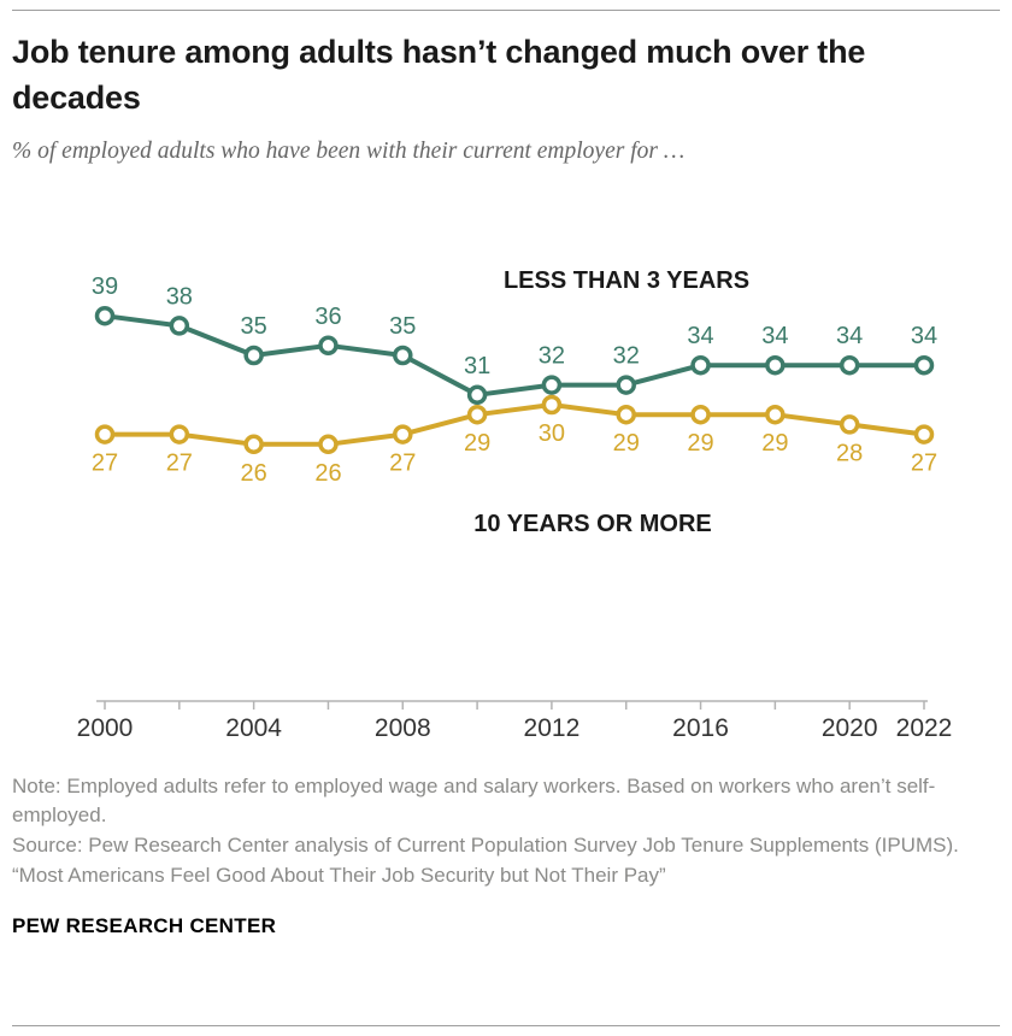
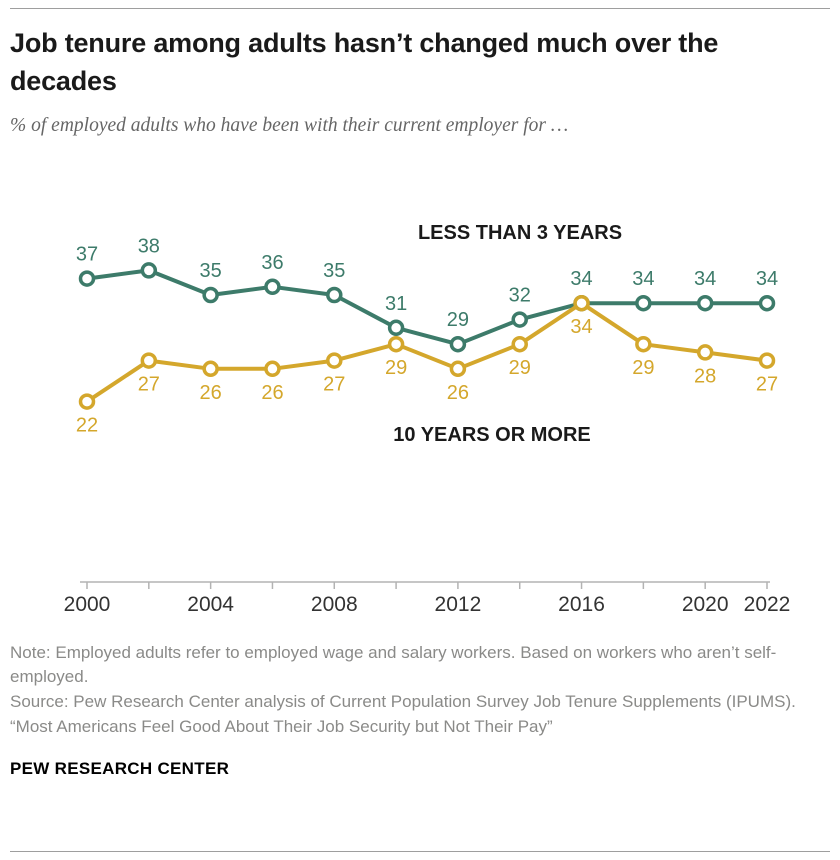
LESS THAN 3 YEARS/2000: 39 -> 37
10 YEARS OR MORE/2000: 27 -> 22
LESS THAN 3 YEARS/2012: 32 -> 29
10 YEARS OR MORE/2012: 30 -> 26
10 YEARS OR MORE/2016: 29 -> 34
